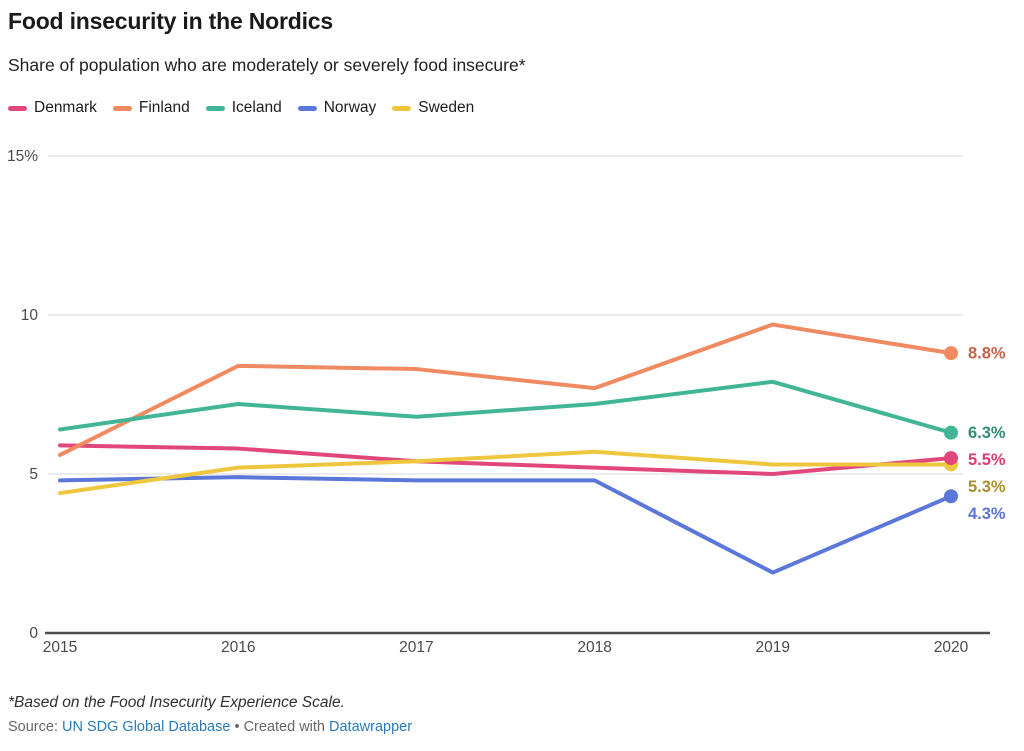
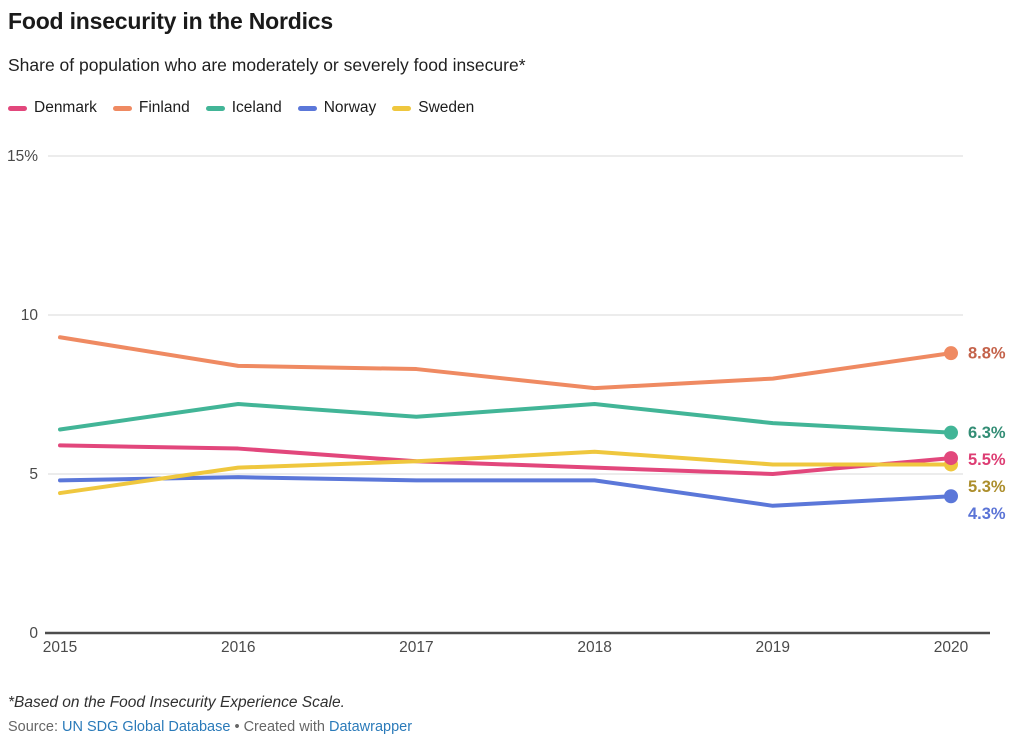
Finland/2015: 5.6% -> 9.3%
Finland/2019: 9.7% -> 8.0%
Iceland/2019: 7.9% -> 6.6%
Norway/2019: 1.9% -> 4.0%
